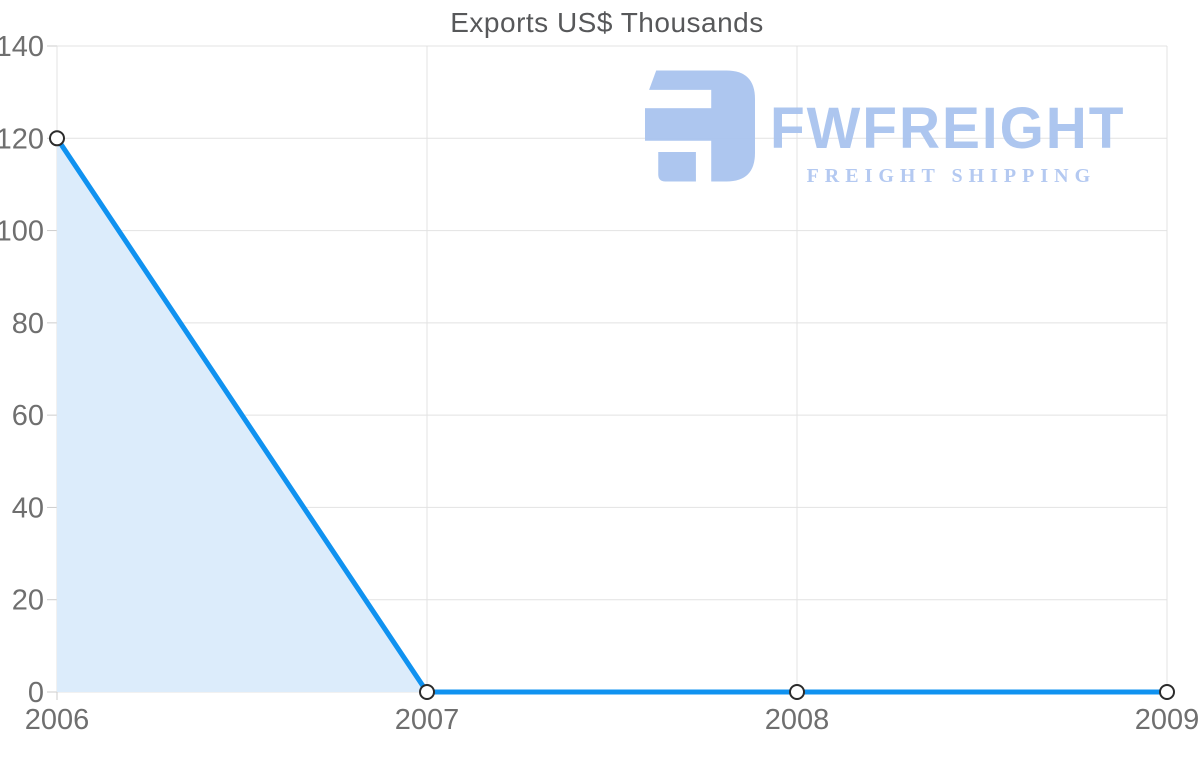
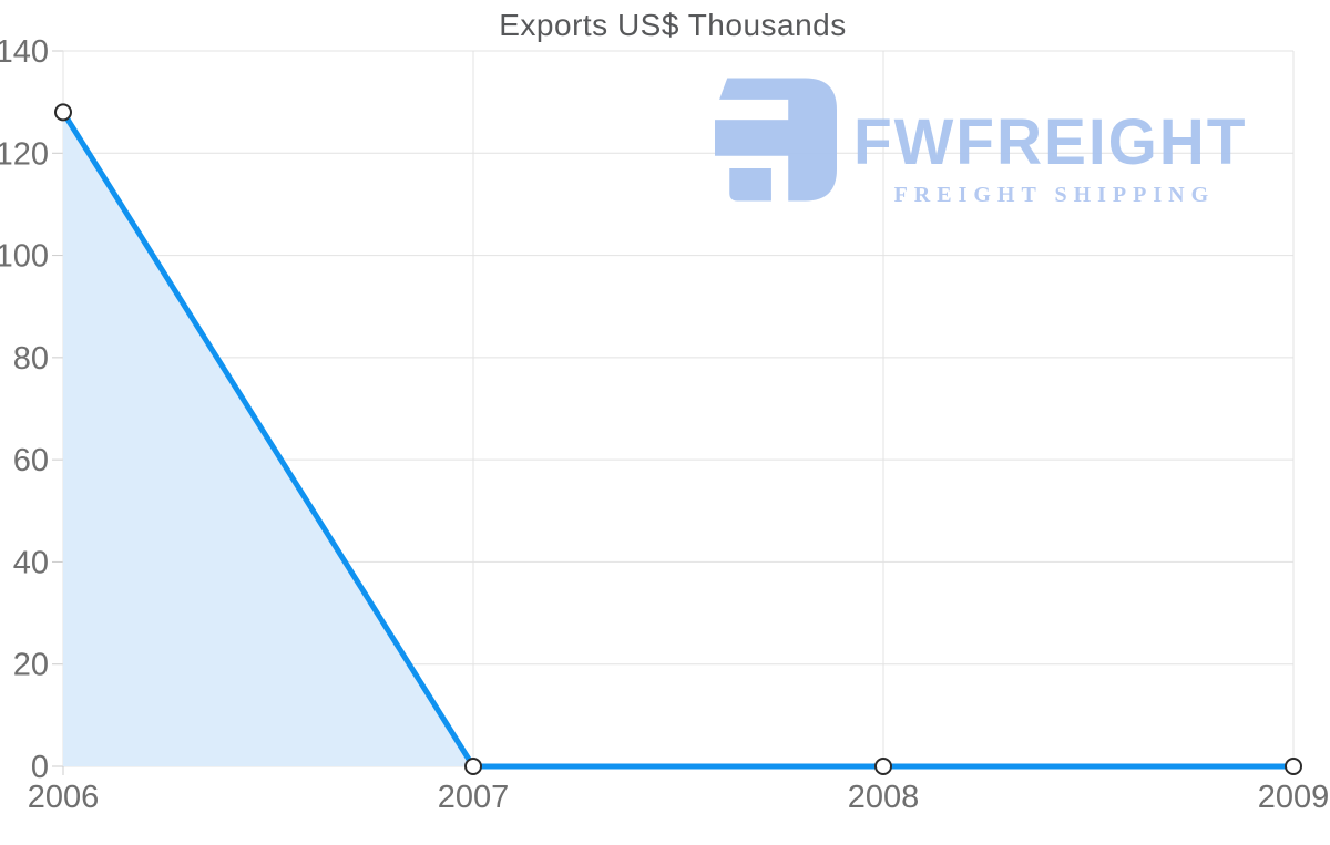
2006: 120 -> 128
